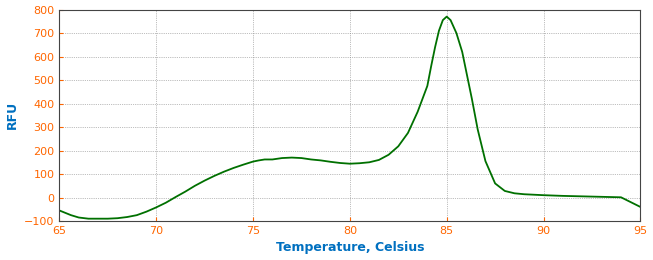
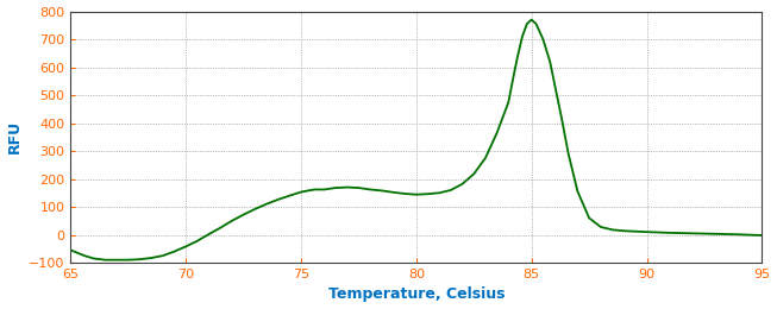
95: -40 -> -2
